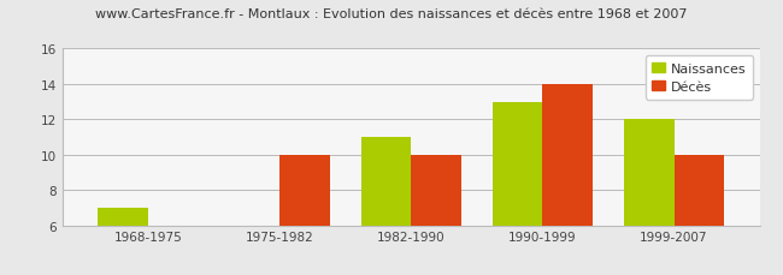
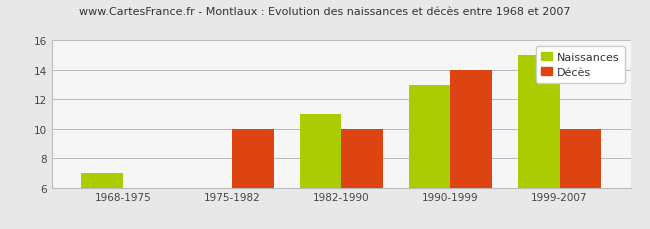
Naissances/1999-2007: 12 -> 15
